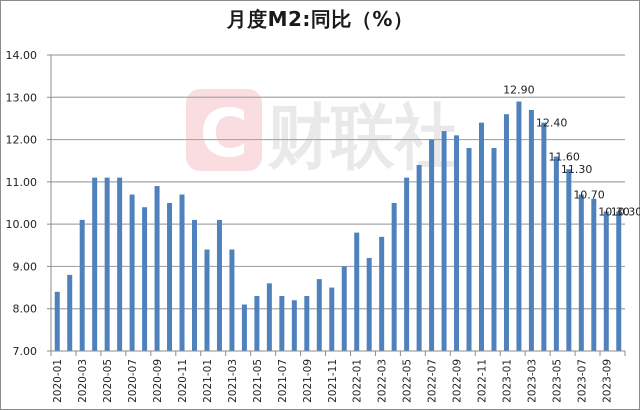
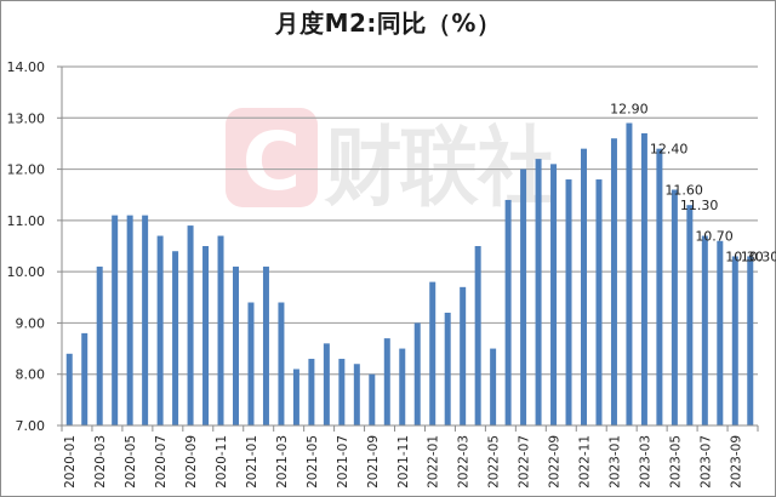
2021-09: 8.3 -> 8.0
2022-05: 11.1 -> 8.5
